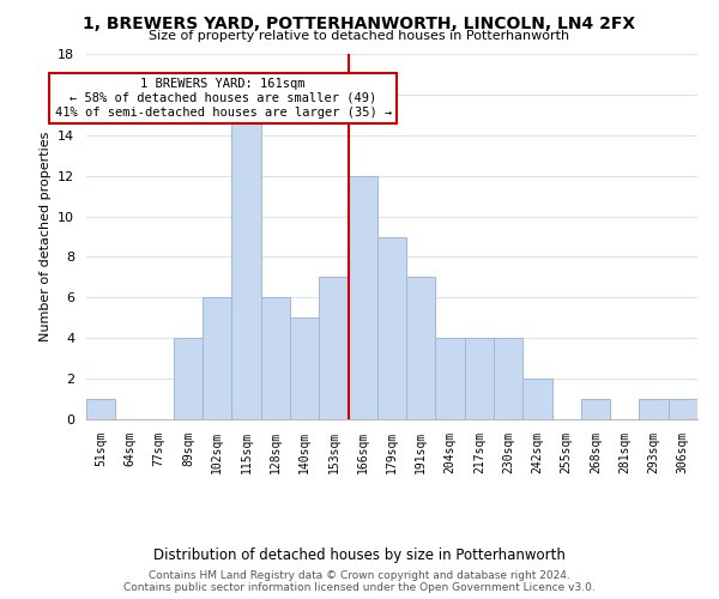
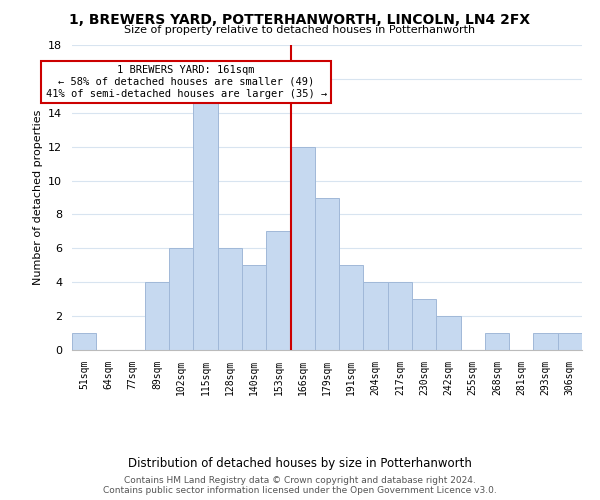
191sqm: 7 -> 5
230sqm: 4 -> 3
